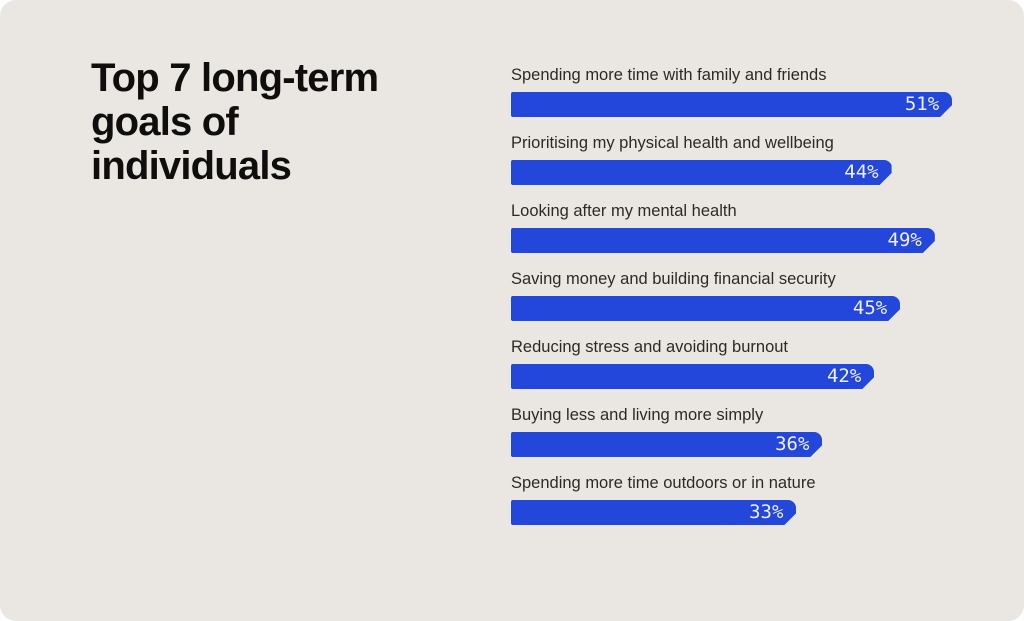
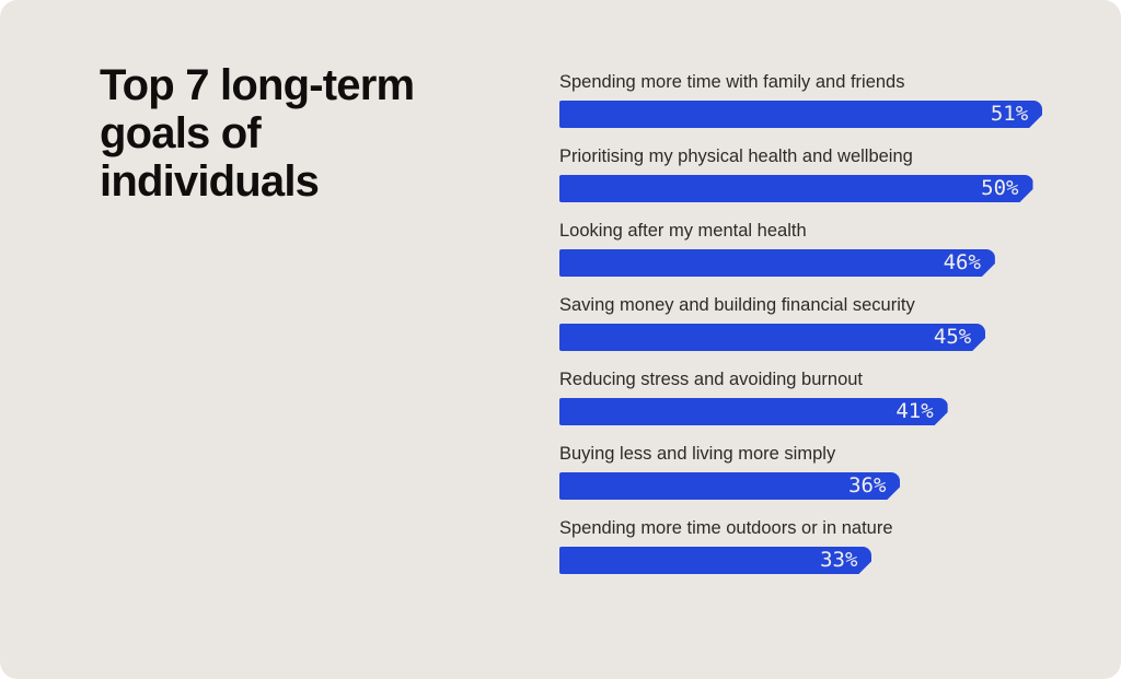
Prioritising my physical health and wellbeing: 44% -> 50%
Looking after my mental health: 49% -> 46%
Reducing stress and avoiding burnout: 42% -> 41%
